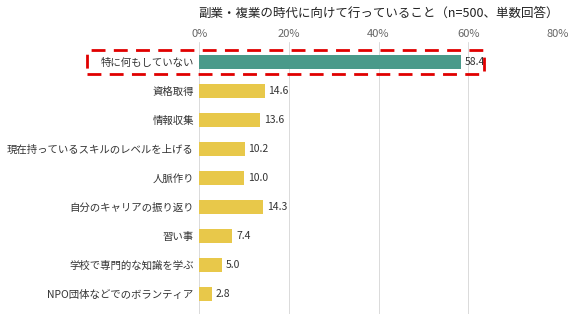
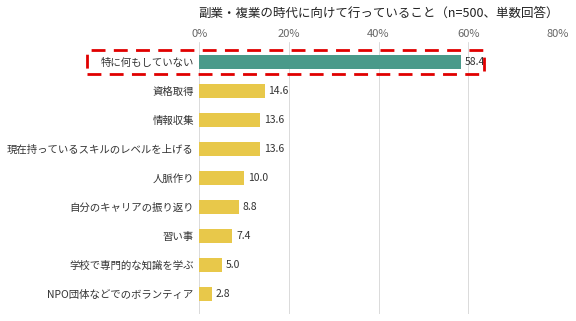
現在持っているスキルのレベルを上げる: 10.2 -> 13.6
自分のキャリアの振り返り: 14.3 -> 8.8
